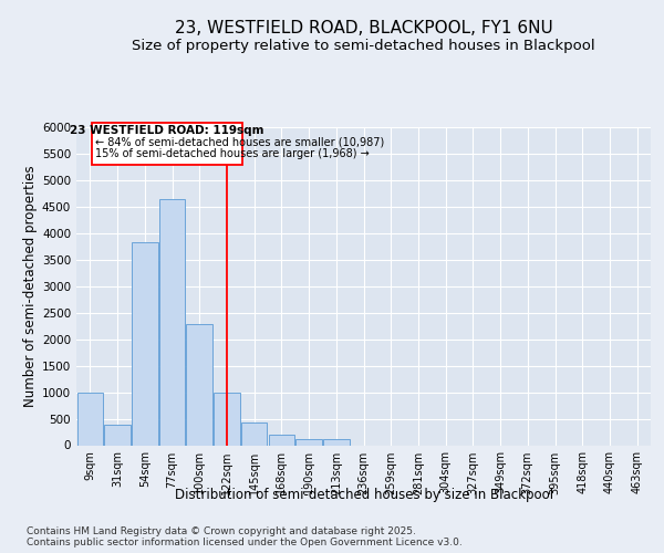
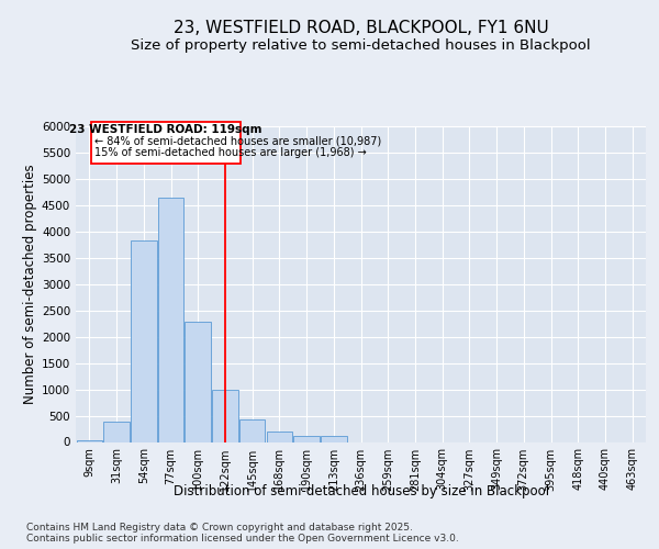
9sqm: 1000 -> 30
